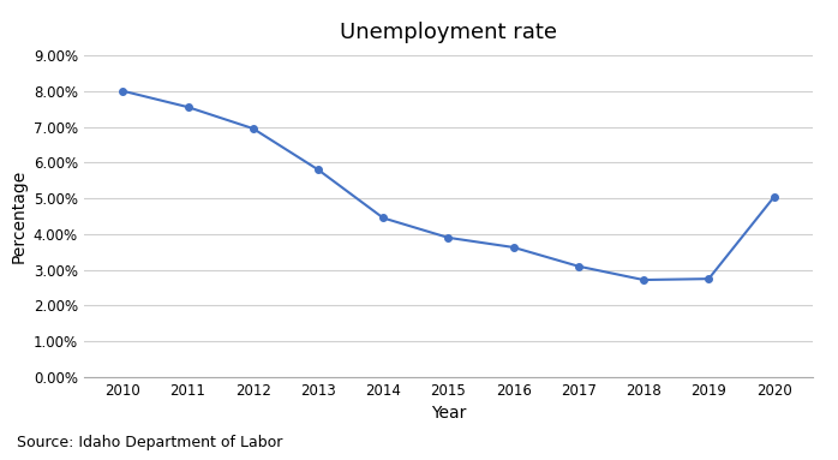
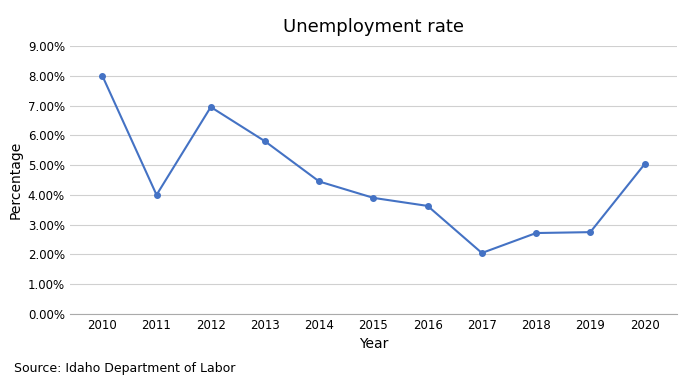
2011: 7.55% -> 4.00%
2017: 3.10% -> 2.05%
